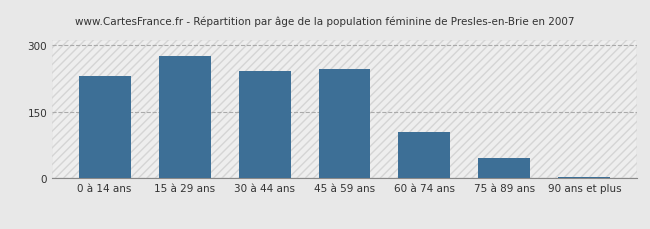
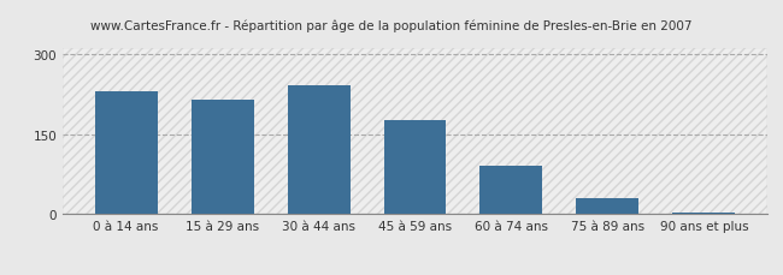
15 à 29 ans: 275 -> 215
45 à 59 ans: 245 -> 175
60 à 74 ans: 105 -> 90
75 à 89 ans: 45 -> 30
